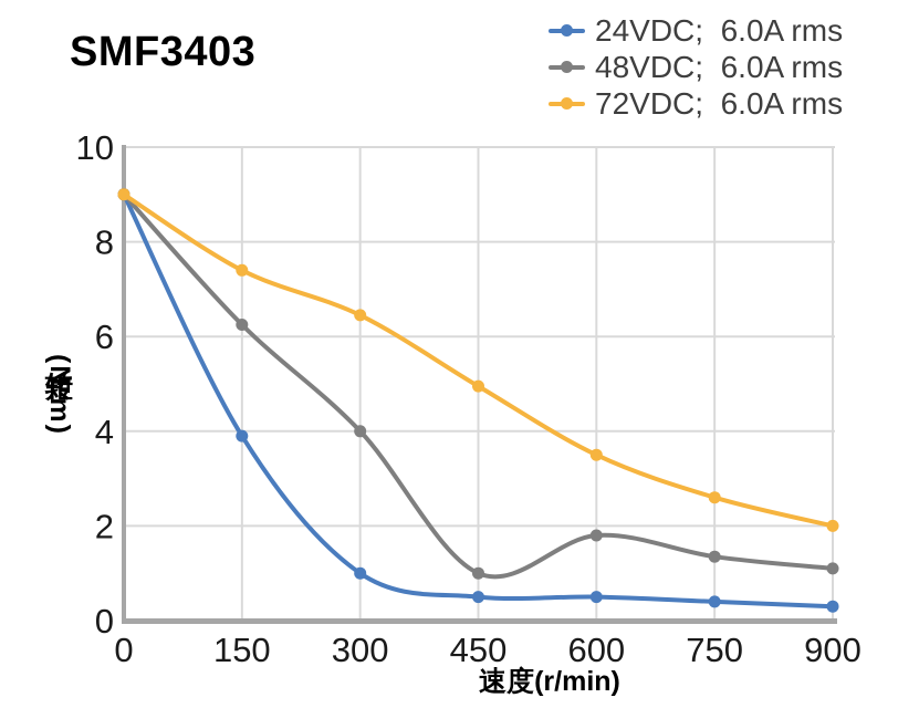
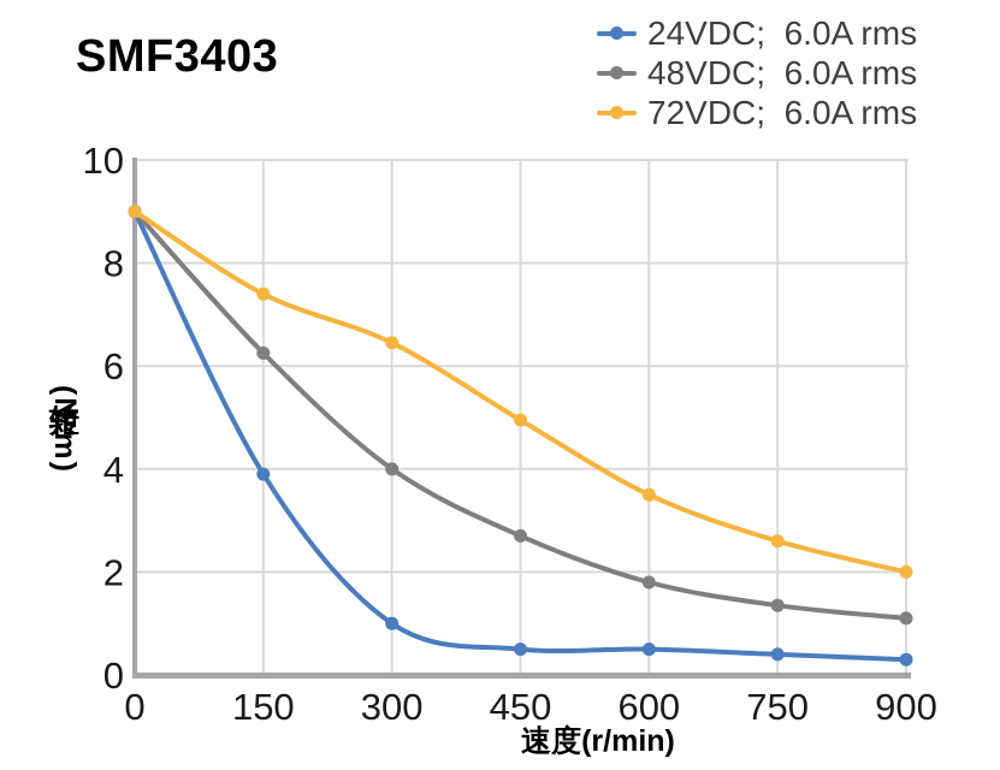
48VDC; 6.0A rms/450: 1.0 -> 2.7
